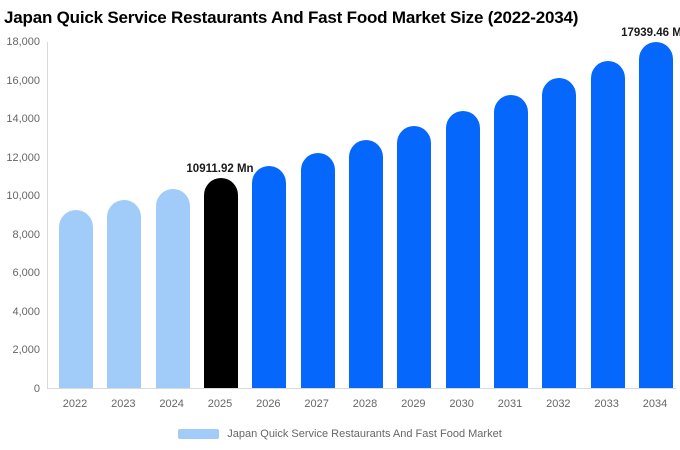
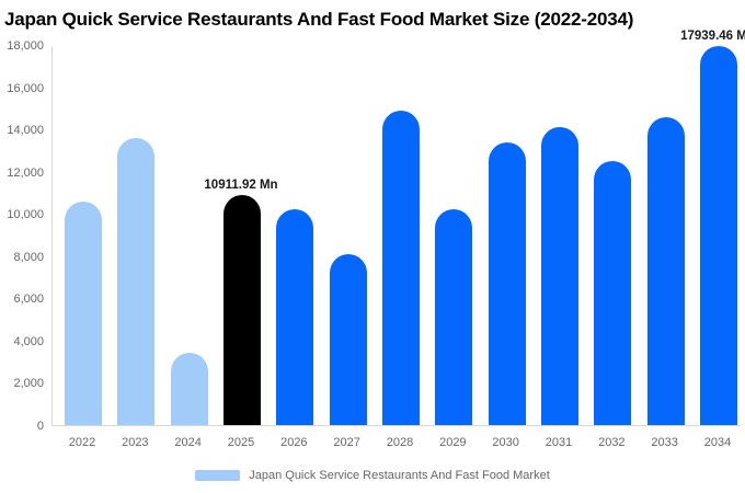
2022: 9200 -> 10600
2023: 9800 -> 13600
2024: 10300 -> 3400
2026: 11500 -> 10200
2027: 12200 -> 8100
2028: 12900 -> 14900
2029: 13600 -> 10200
2030: 14400 -> 13400
2031: 15200 -> 14100
2032: 16100 -> 12500
2033: 17000 -> 14600
